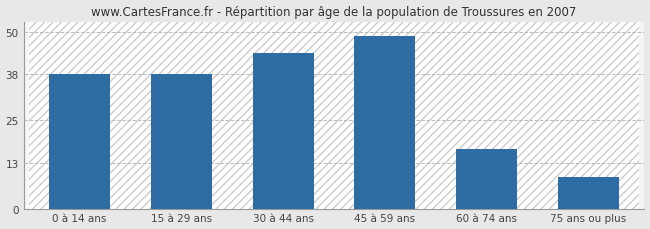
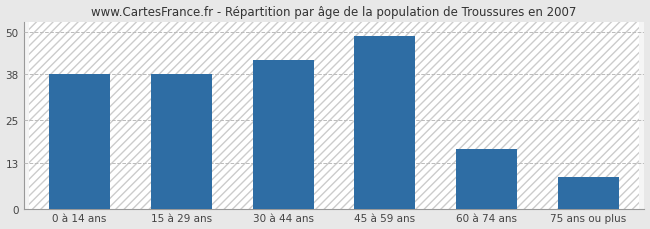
30 à 44 ans: 44 -> 42
